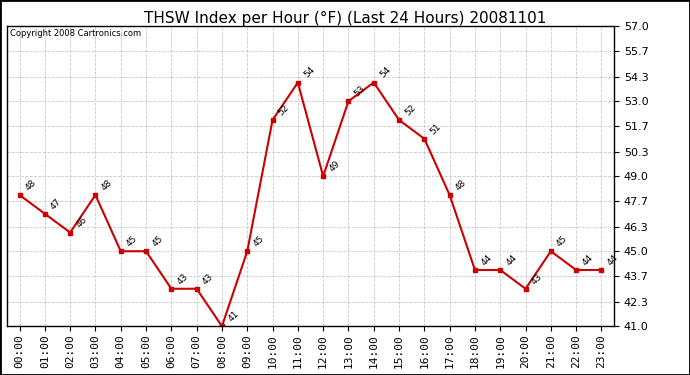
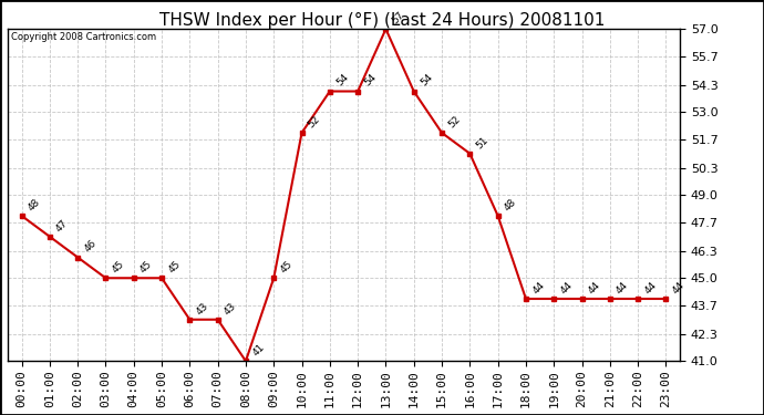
03:00: 48 -> 45
12:00: 49 -> 54
13:00: 53 -> 57
20:00: 43 -> 44
21:00: 45 -> 44
